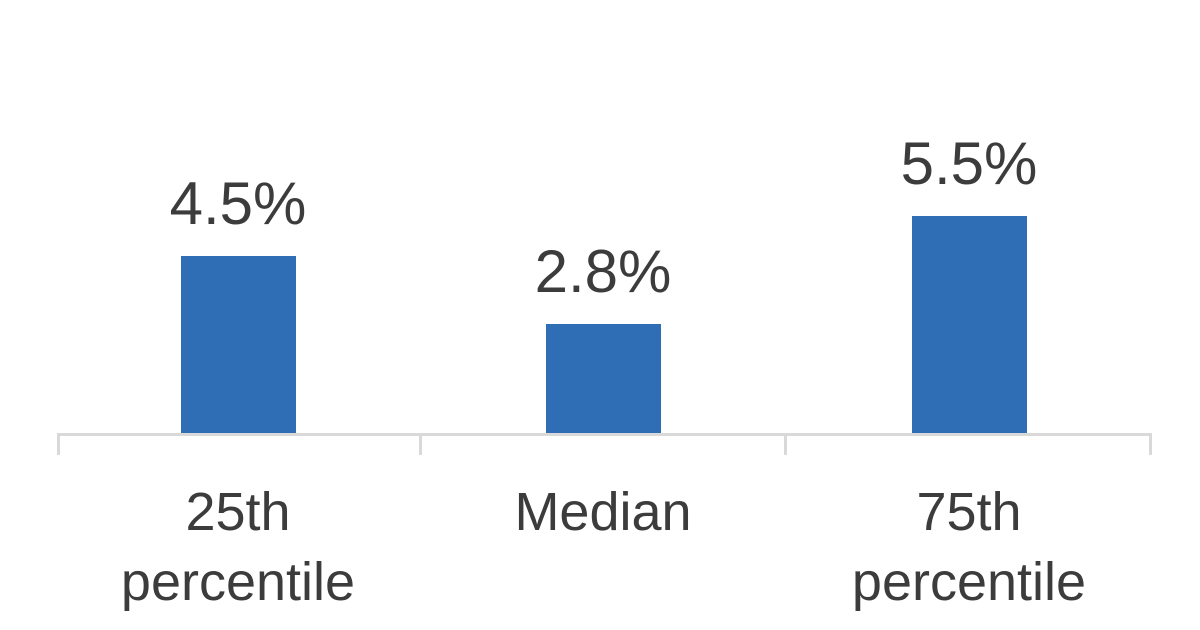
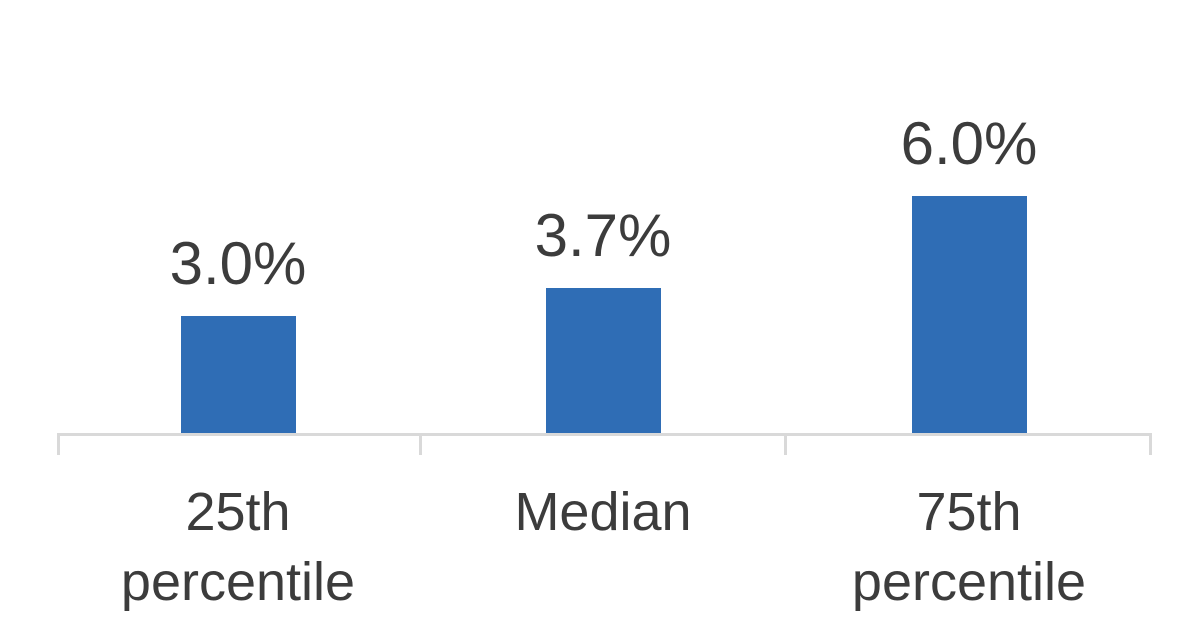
25th percentile: 4.5% -> 3.0%
Median: 2.8% -> 3.7%
75th percentile: 5.5% -> 6.0%
